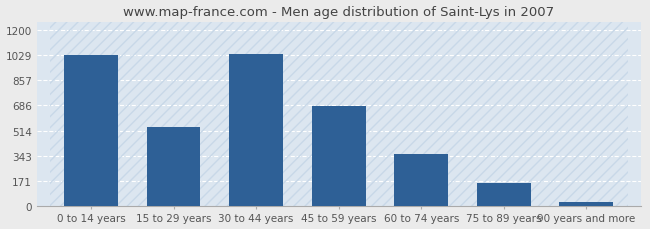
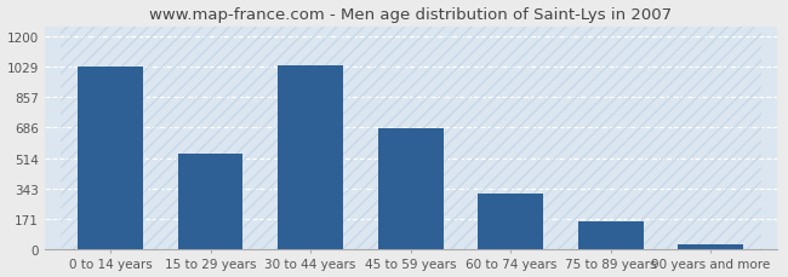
60 to 74 years: 350 -> 310
